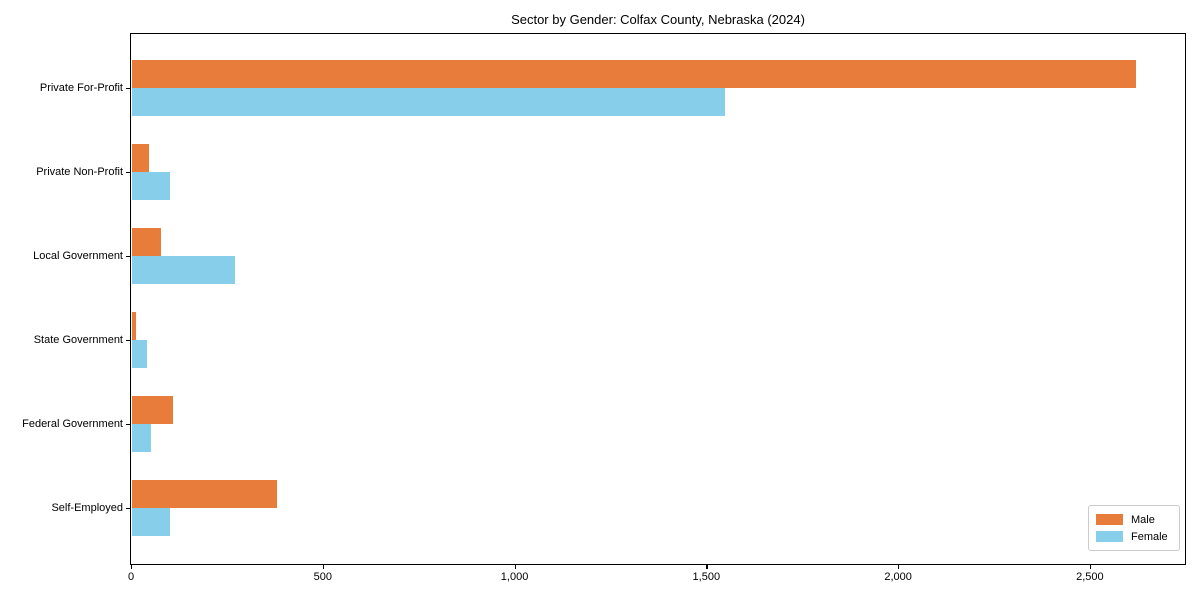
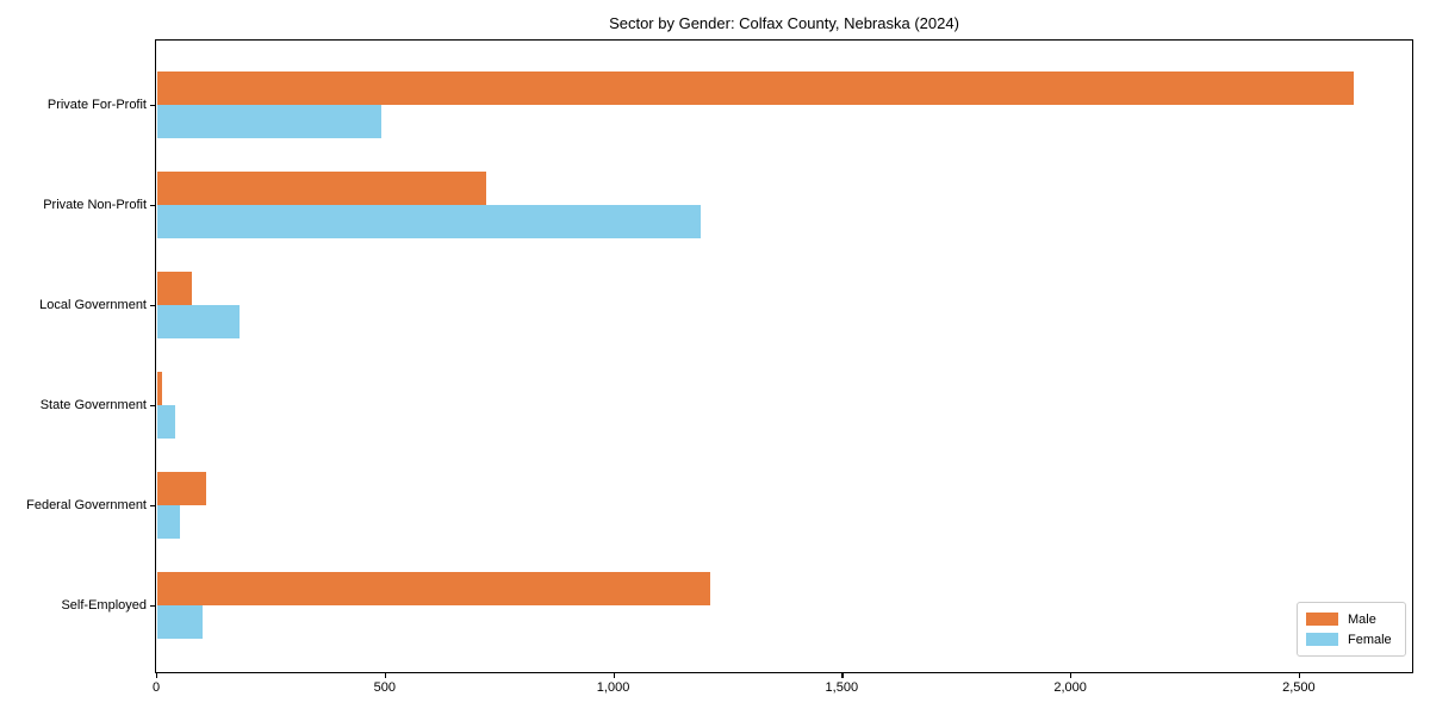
Female/Private For-Profit: 1550 -> 490
Male/Private Non-Profit: 40 -> 720
Female/Private Non-Profit: 100 -> 1190
Female/Local Government: 270 -> 180
Male/Self-Employed: 380 -> 1210
